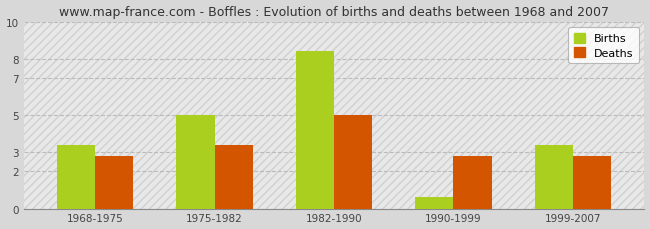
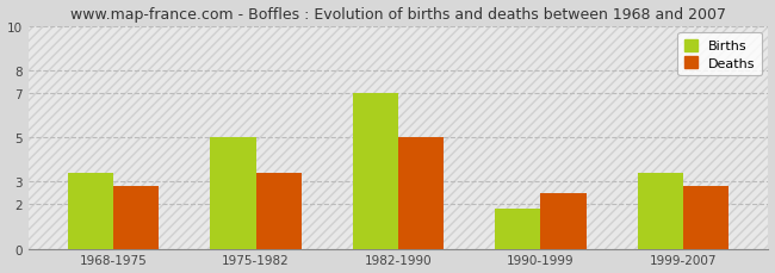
Births/1982-1990: 8.4 -> 7.0
Births/1990-1999: 0.6 -> 1.8
Deaths/1990-1999: 2.8 -> 2.5
